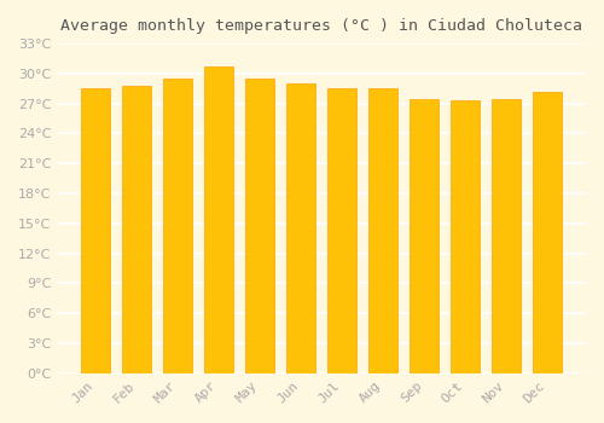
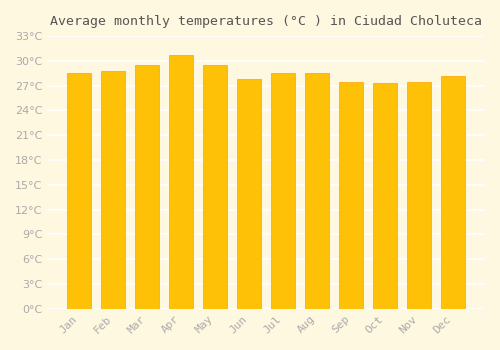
Jun: 29.0°C -> 27.8°C
